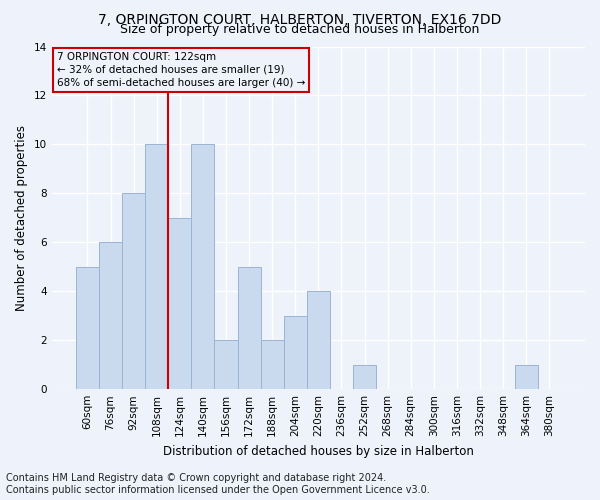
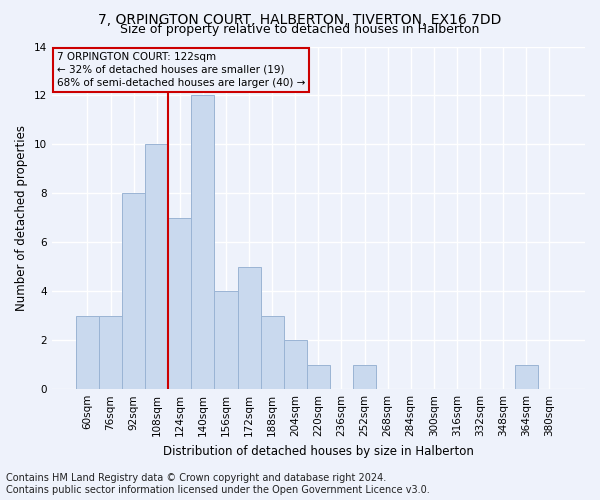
60sqm: 5 -> 3
76sqm: 6 -> 3
140sqm: 10 -> 12
156sqm: 2 -> 4
188sqm: 2 -> 3
204sqm: 3 -> 2
220sqm: 4 -> 1
